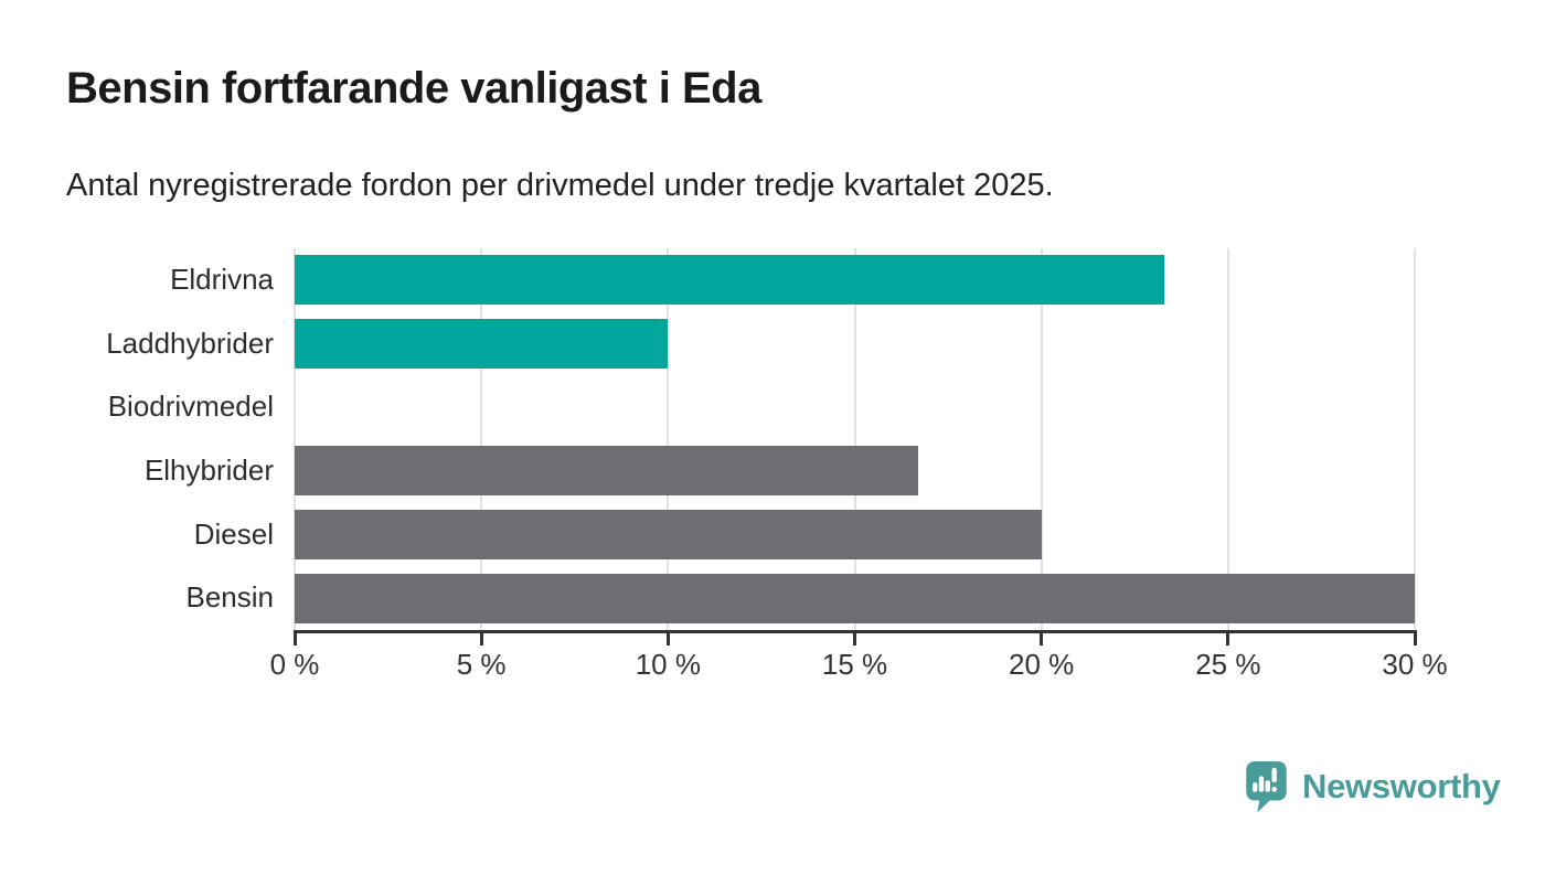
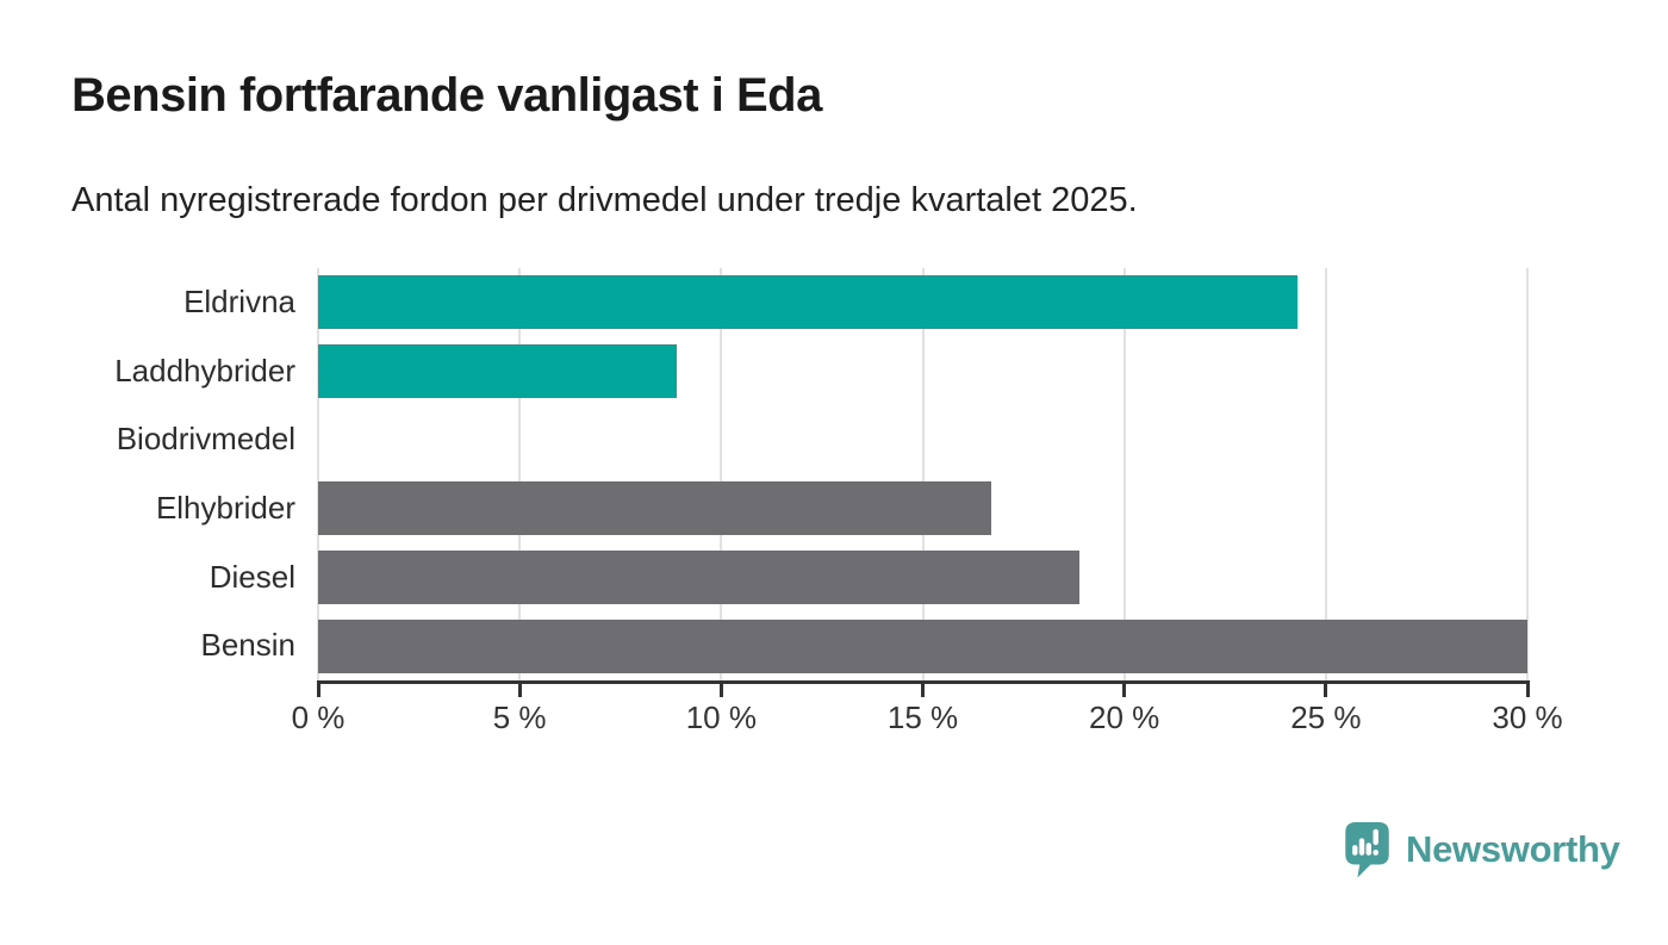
Eldrivna: 23.3% -> 24.3%
Laddhybrider: 10.0% -> 8.9%
Diesel: 20.0% -> 18.9%
